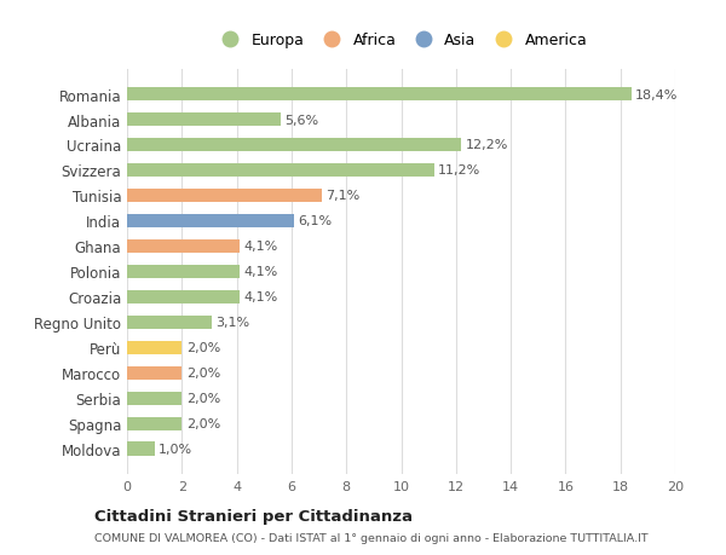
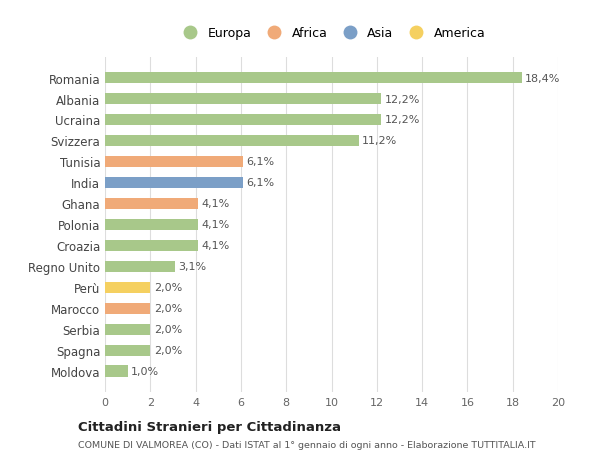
Albania: 5,6% -> 12,2%
Tunisia: 7,1% -> 6,1%
